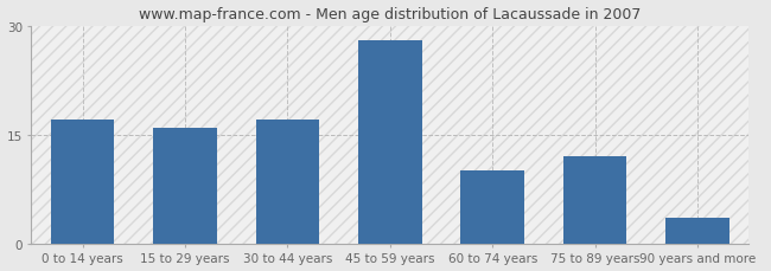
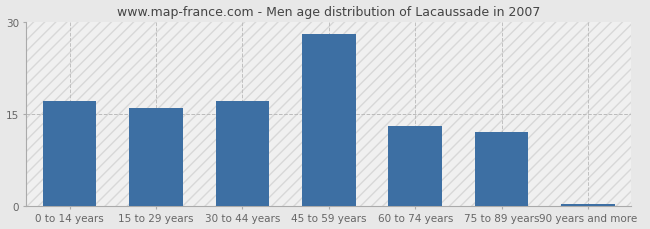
60 to 74 years: 10.0 -> 13.0
90 years and more: 3.6 -> 0.3
